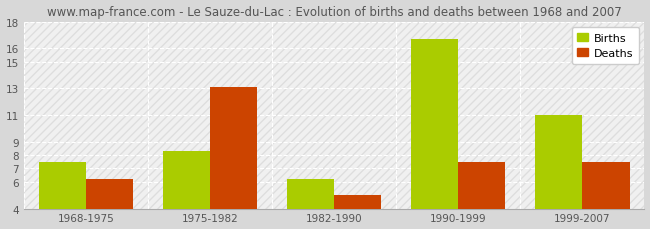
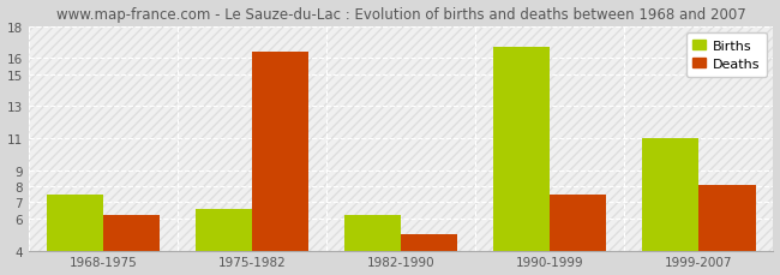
Births/1975-1982: 8.3 -> 6.6
Deaths/1975-1982: 13.1 -> 16.4
Deaths/1999-2007: 7.5 -> 8.1
